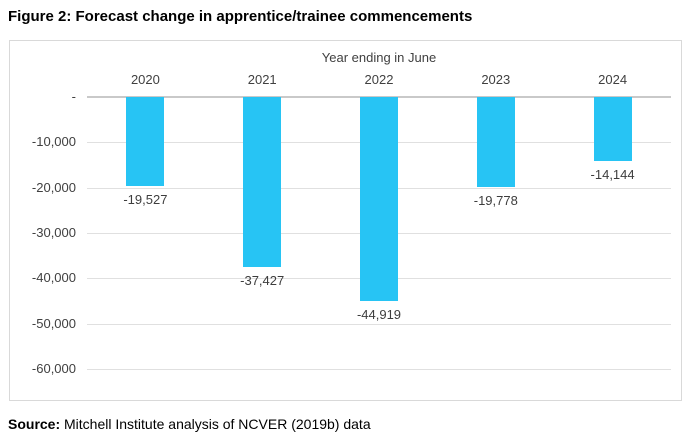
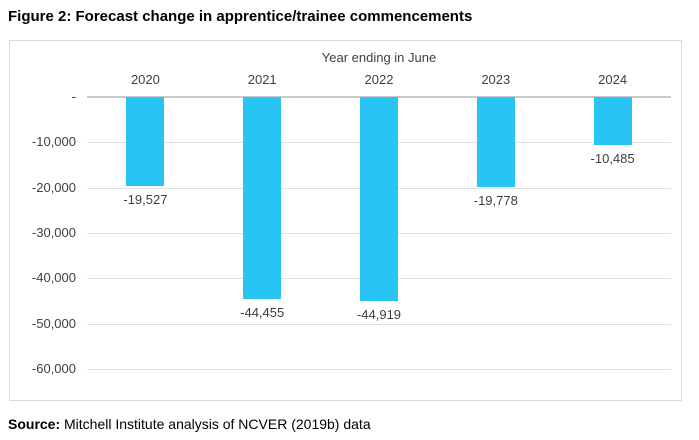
2021: -37,427 -> -44,455
2024: -14,144 -> -10,485
